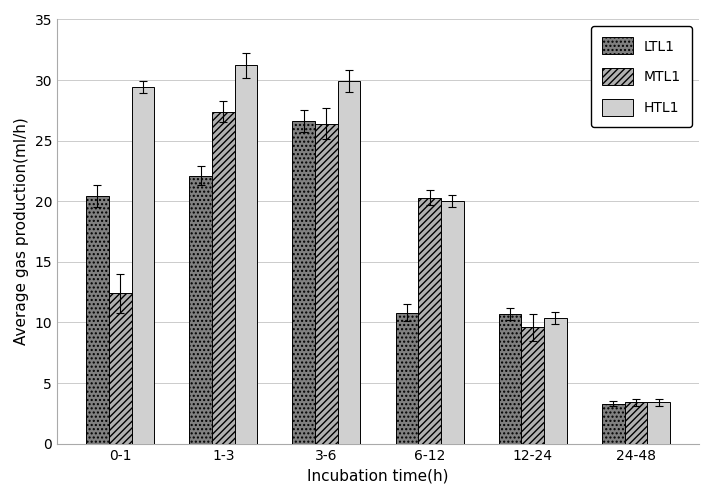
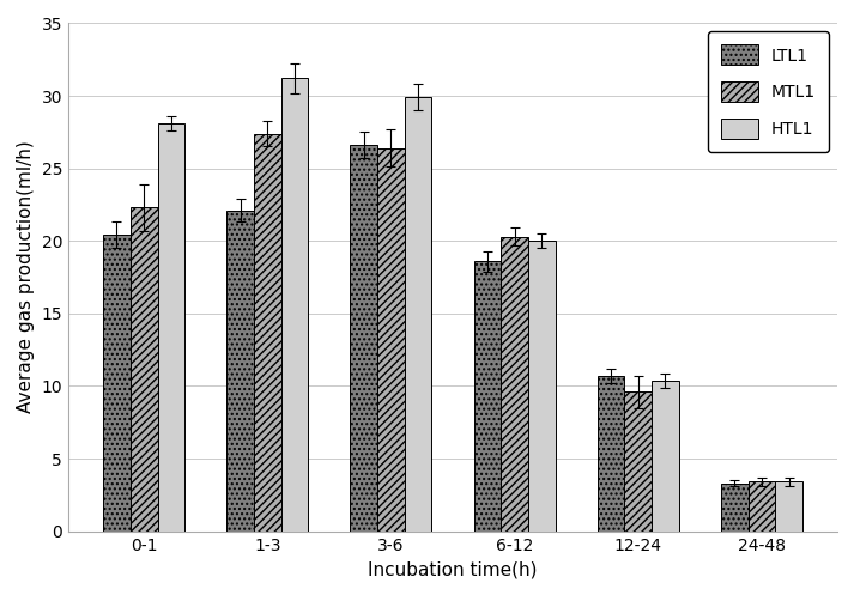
MTL1/0-1: 12.4 -> 22.3
HTL1/0-1: 29.4 -> 28.1
LTL1/6-12: 10.8 -> 18.6
